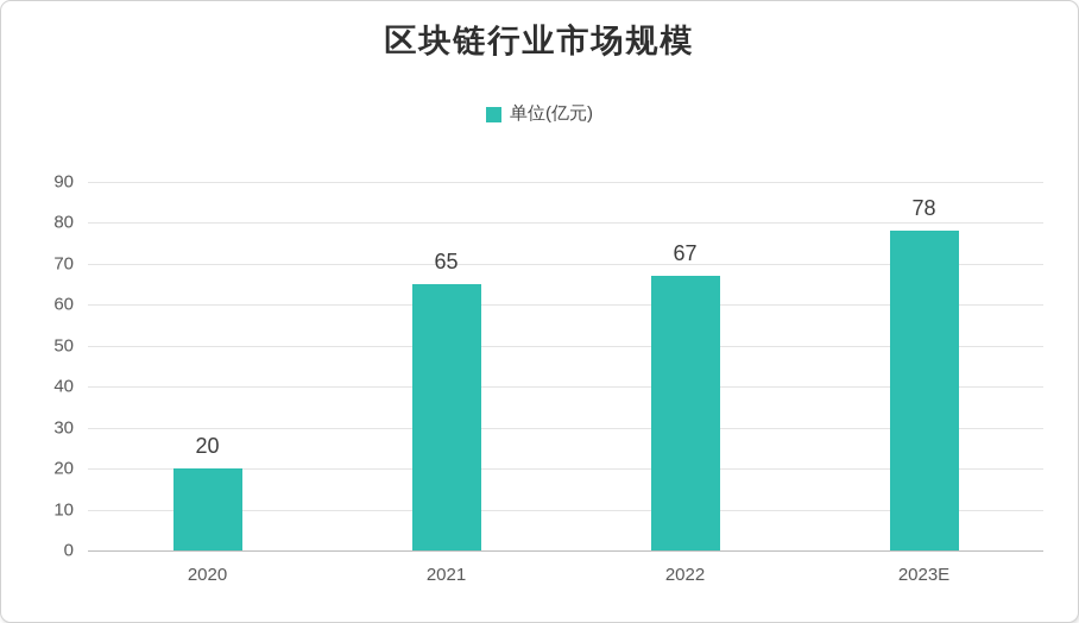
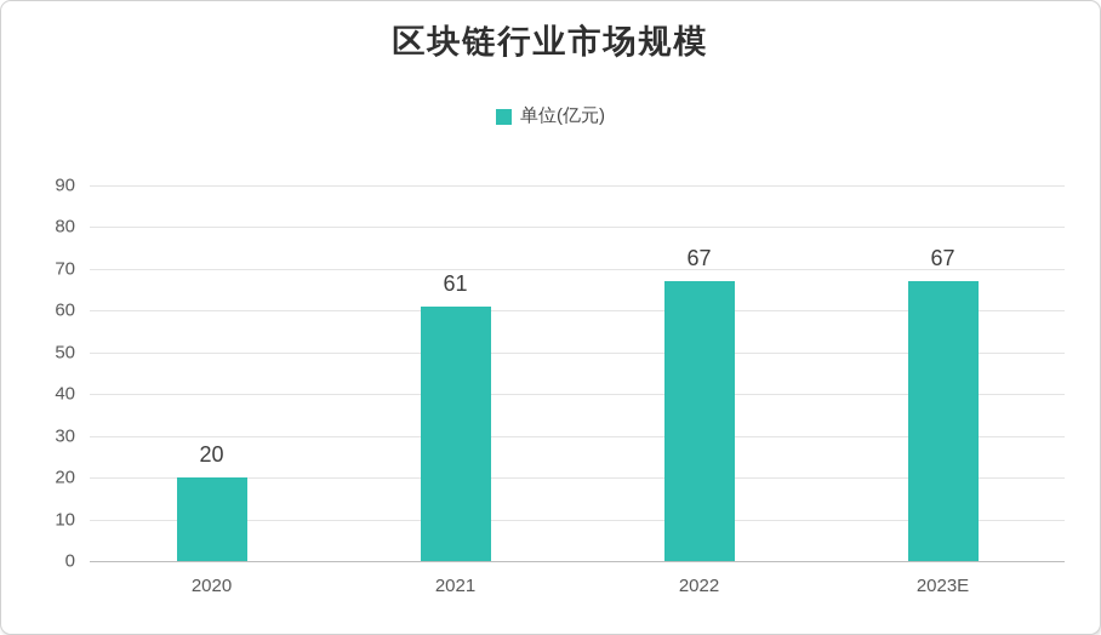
2021: 65 -> 61
2023E: 78 -> 67
